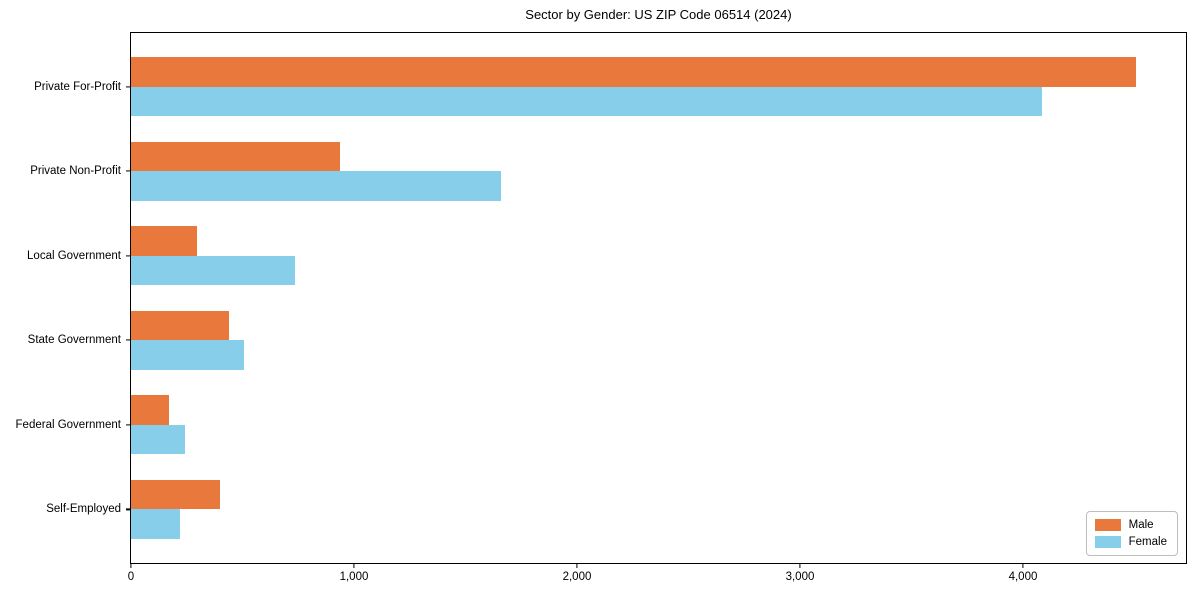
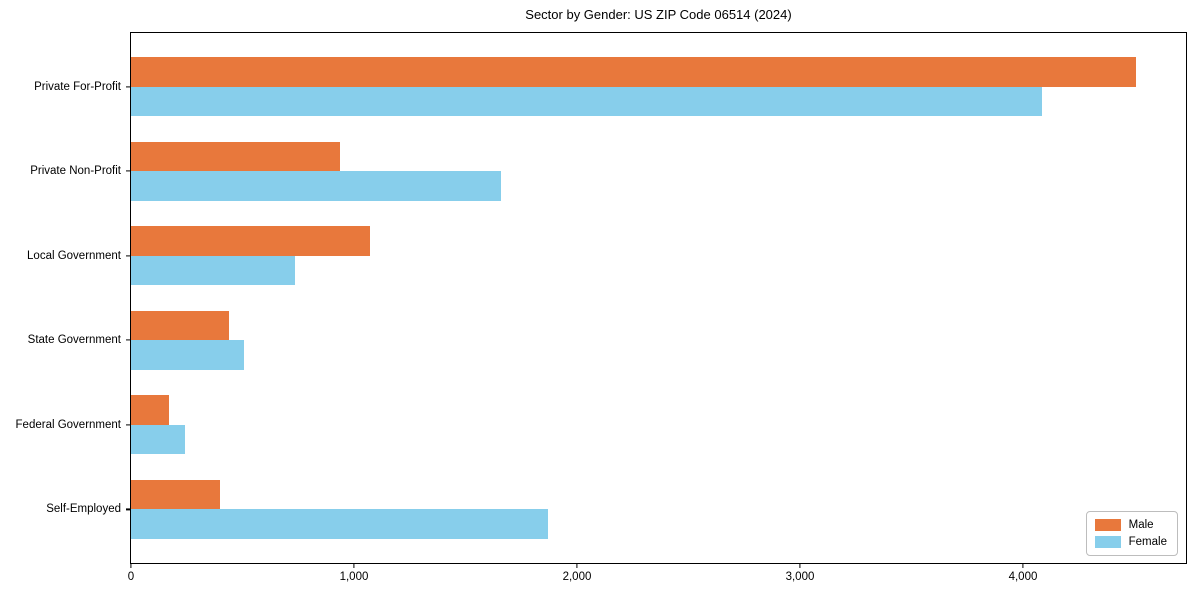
Male/Local Government: 300 -> 1070
Female/Self-Employed: 220 -> 1870
